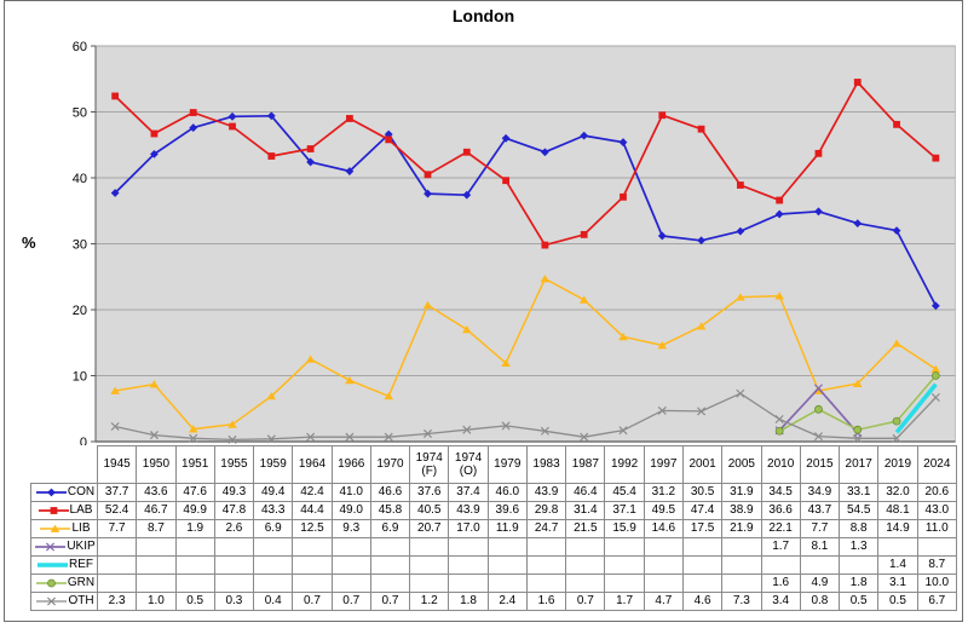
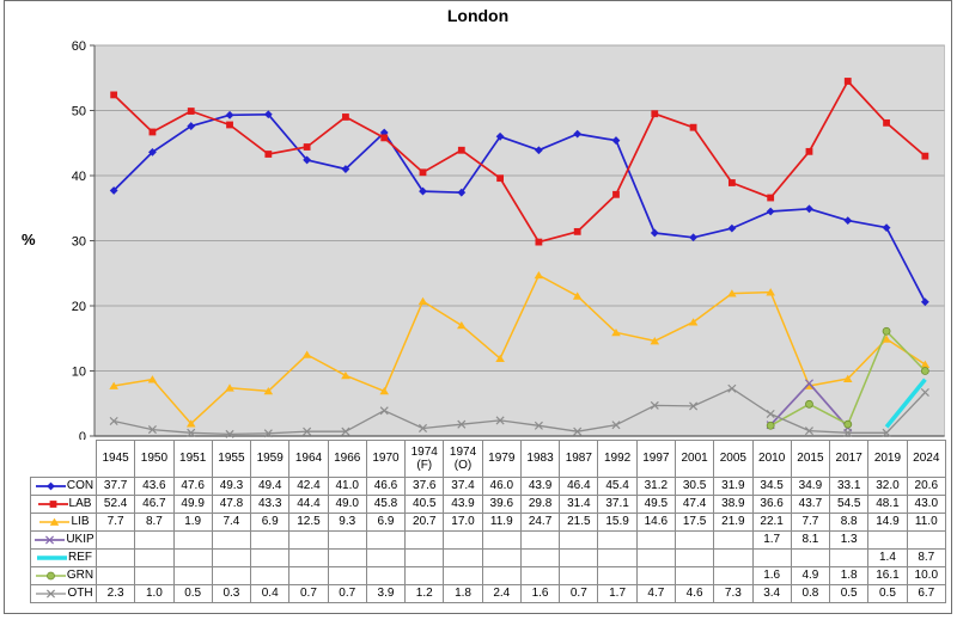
LIB/1955: 2.6 -> 7.4
OTH/1970: 0.7 -> 3.9
GRN/2019: 3.1 -> 16.1
